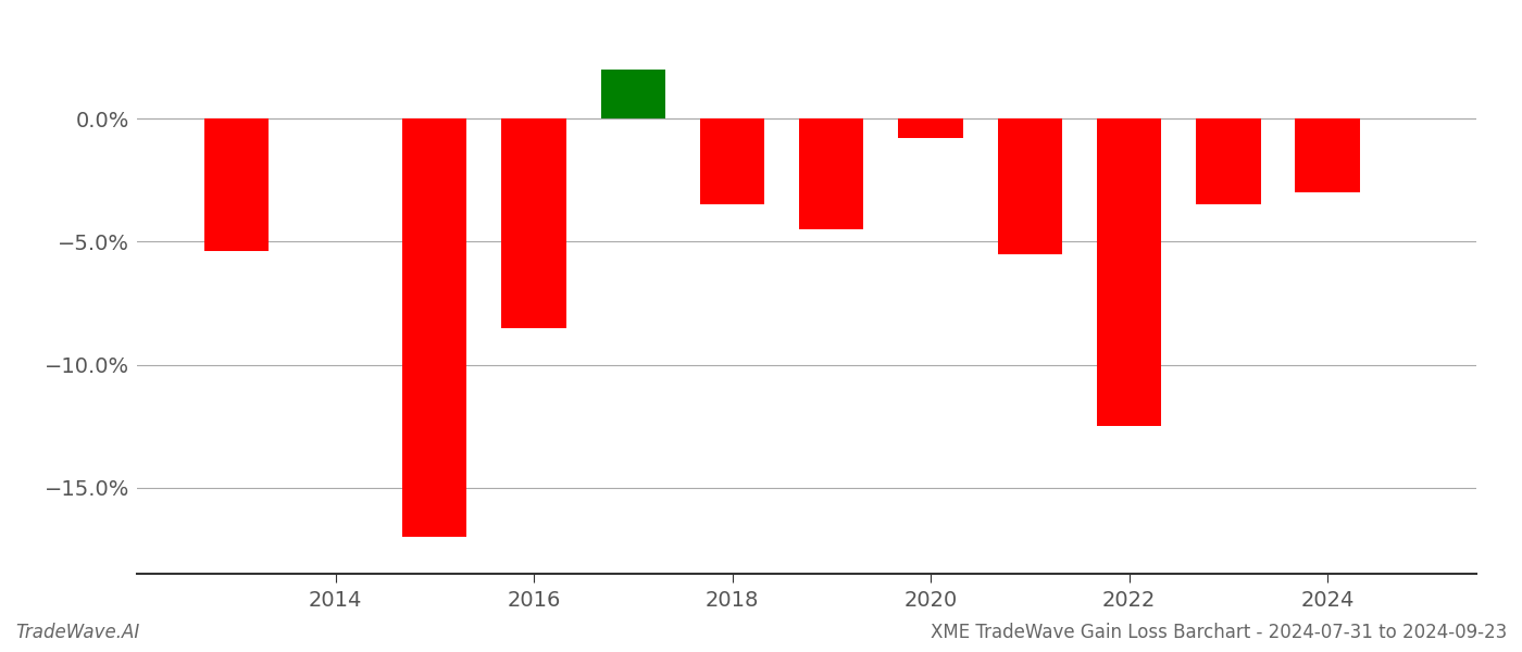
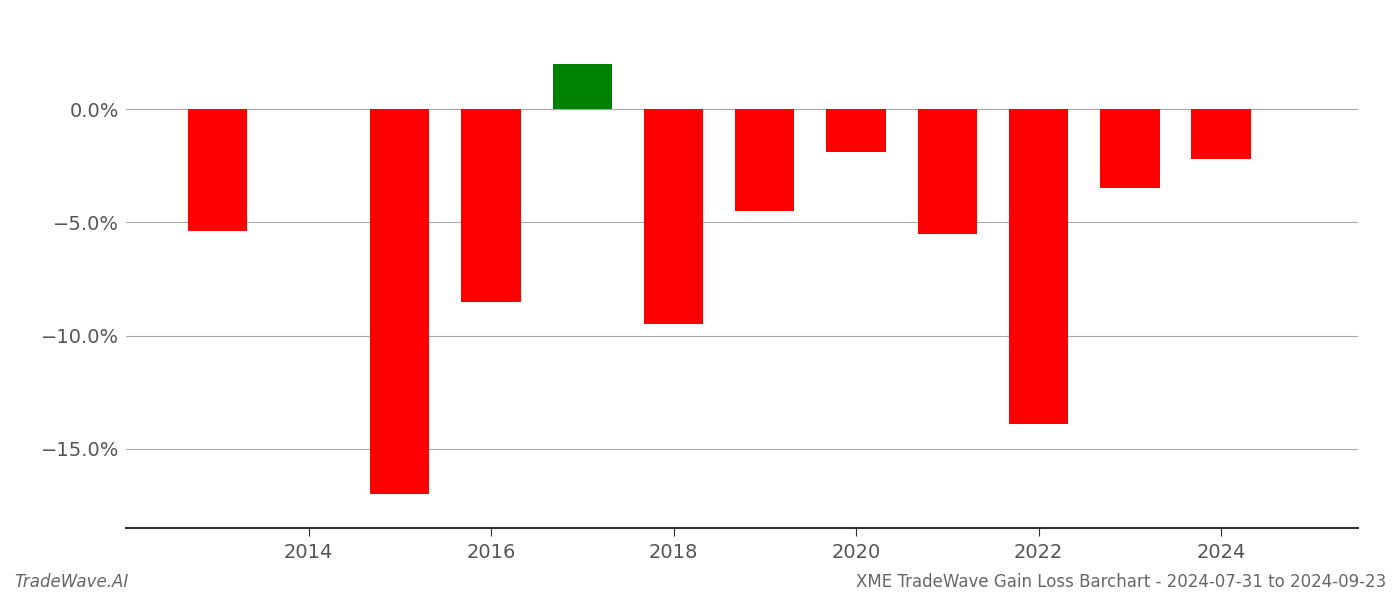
2018: -3.5% -> -9.5%
2020: -0.8% -> -1.9%
2022: -12.5% -> -13.9%
2024: -3.0% -> -2.2%
